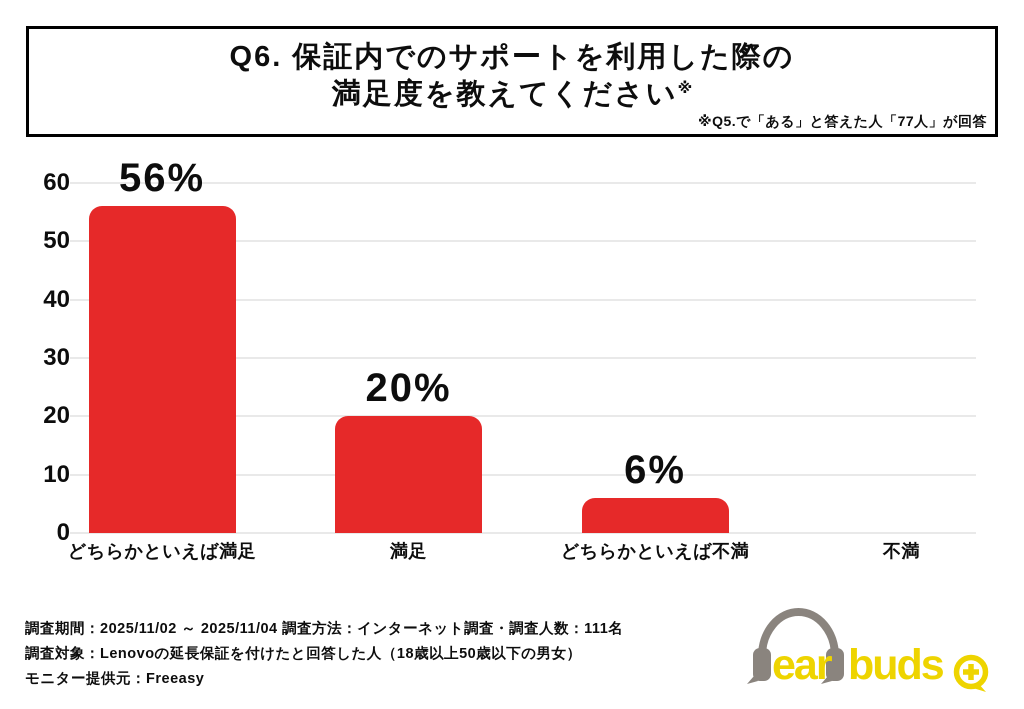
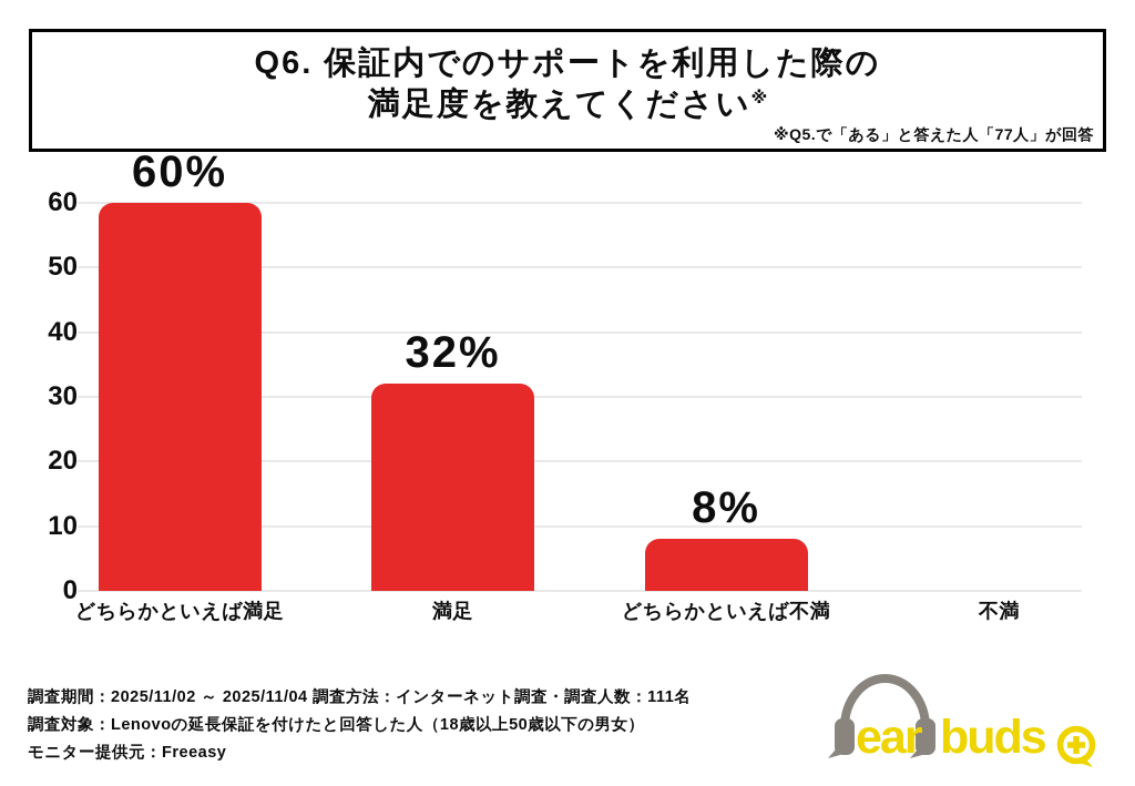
どちらかといえば満足: 56% -> 60%
満足: 20% -> 32%
どちらかといえば不満: 6% -> 8%
